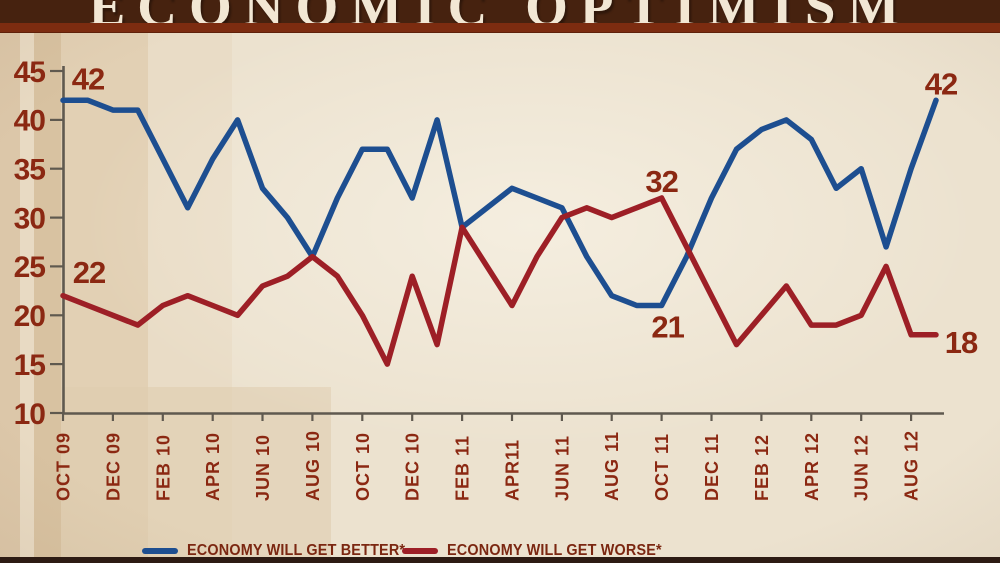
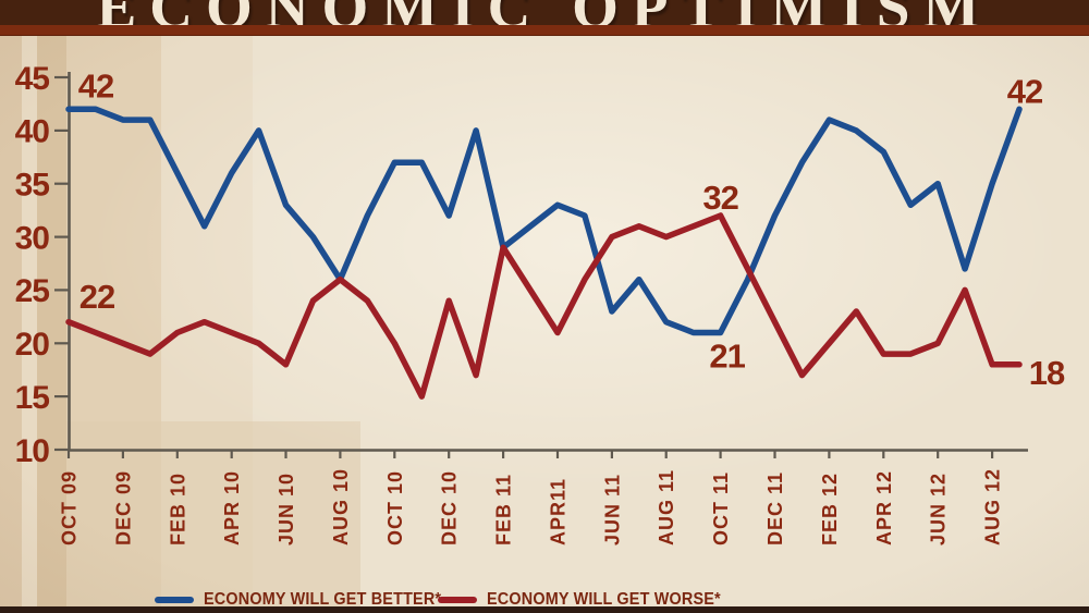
ECONOMY WILL GET WORSE*/JUN 10: 23 -> 18
ECONOMY WILL GET BETTER*/JUN 11: 31 -> 23
ECONOMY WILL GET BETTER*/FEB 12: 39 -> 41
